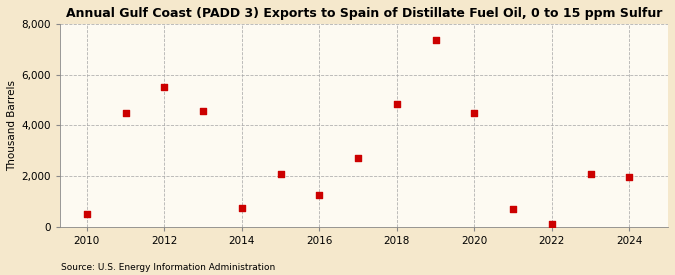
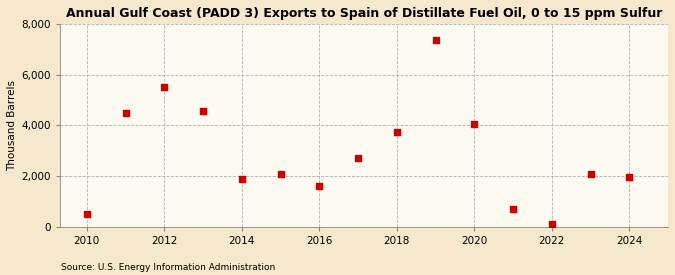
2014: 750 -> 1,900
2016: 1,250 -> 1,600
2018: 4,850 -> 3,750
2020: 4,500 -> 4,050
